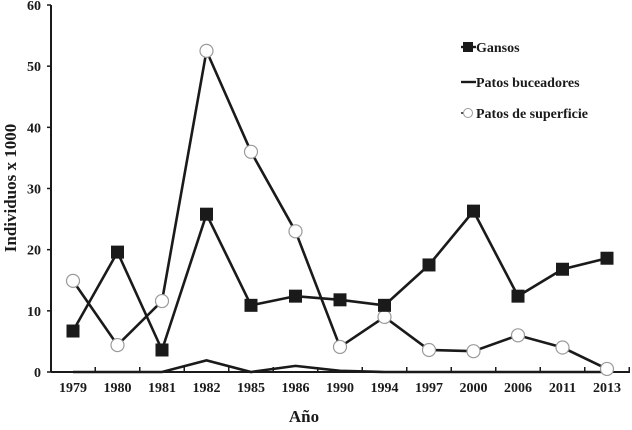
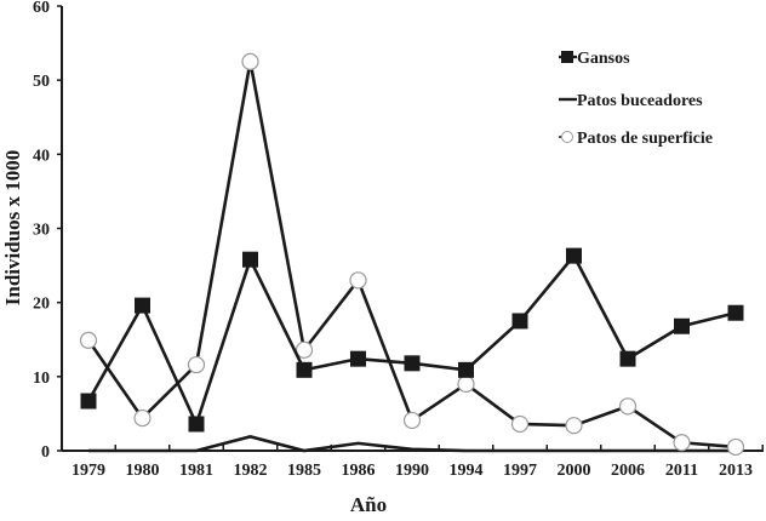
Patos de superficie/1985: 36 -> 14
Patos de superficie/2011: 4 -> 1
